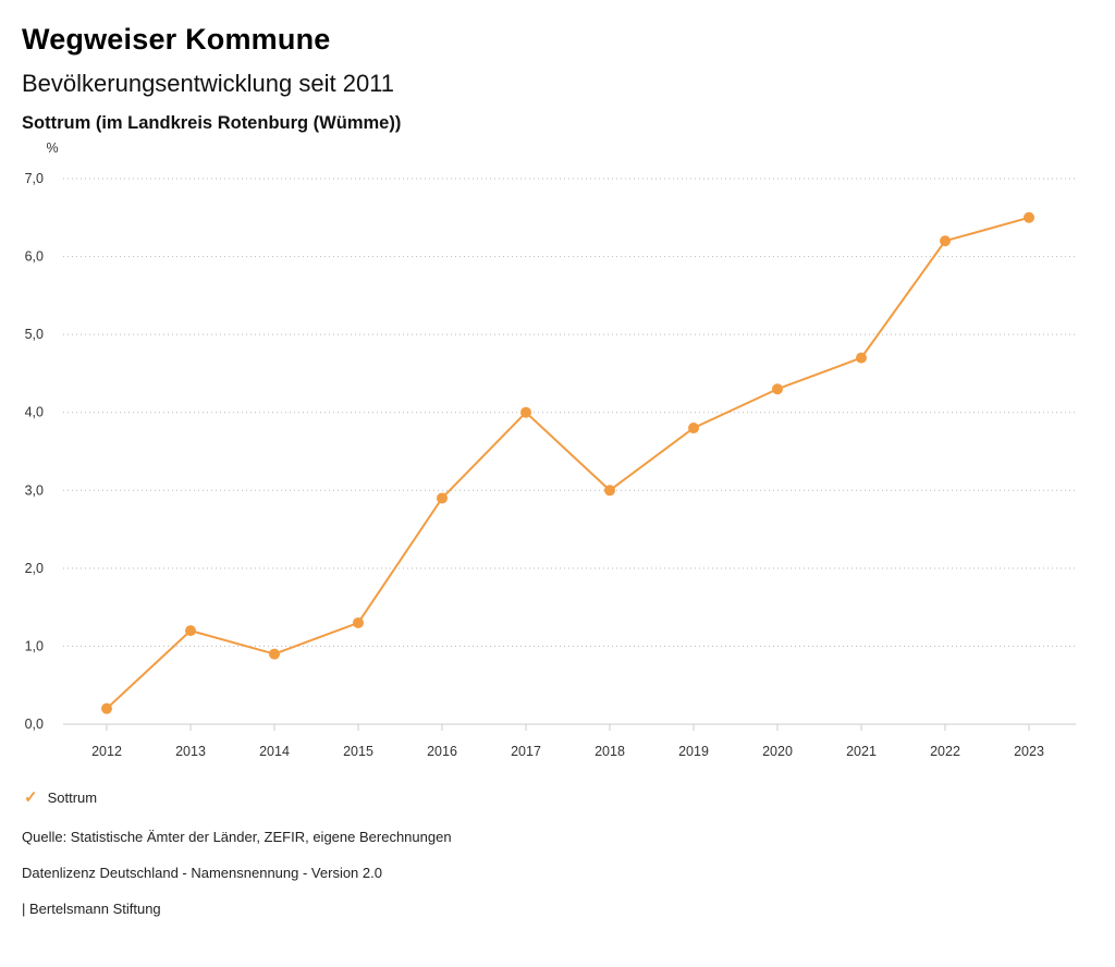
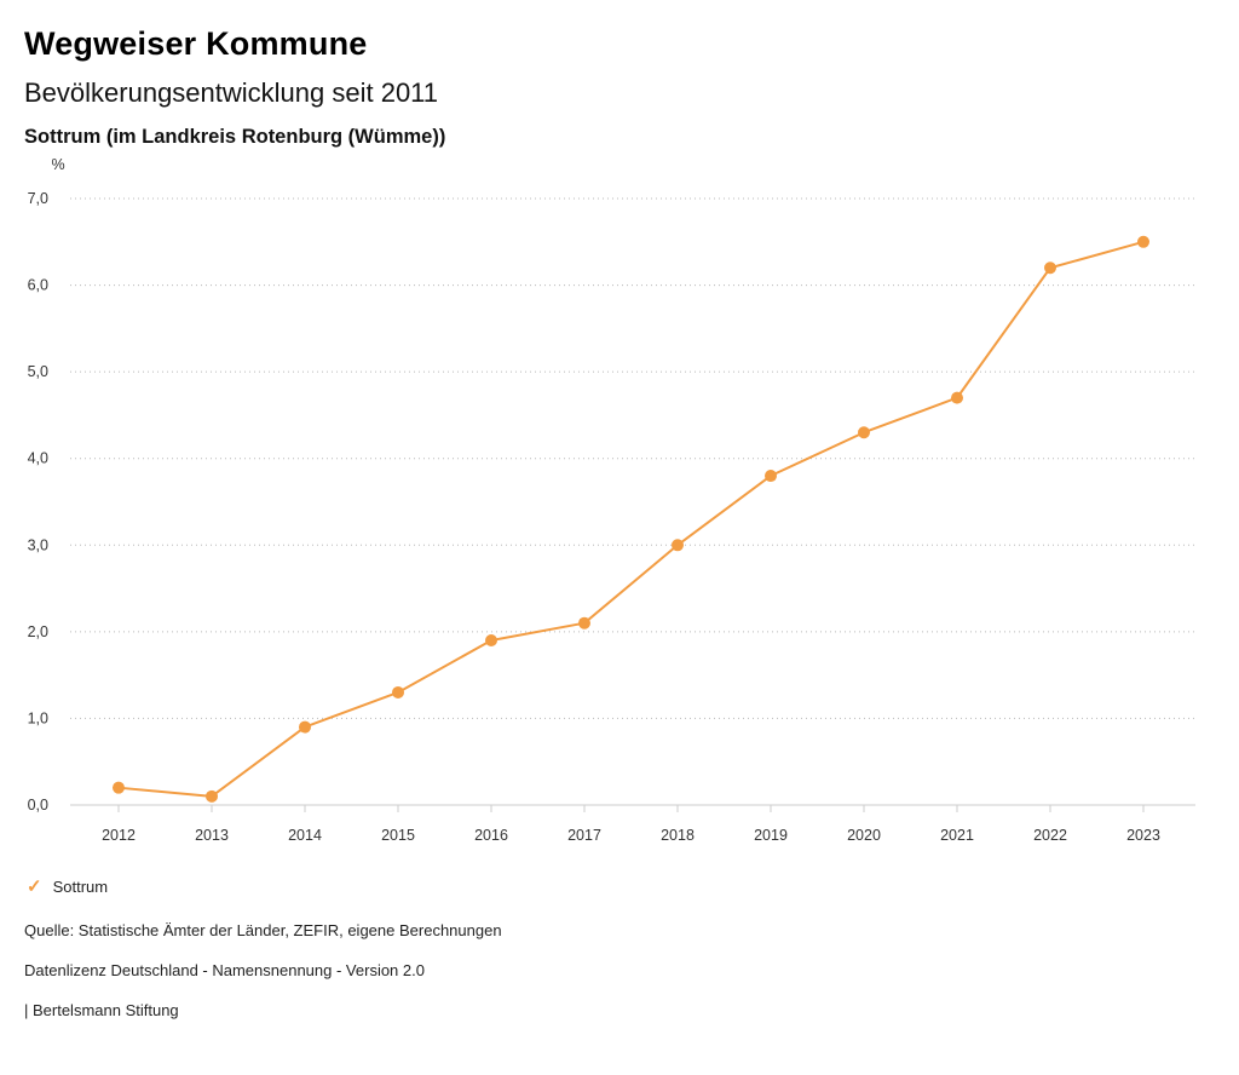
2013: 1,2 -> 0,1
2016: 2,9 -> 1,9
2017: 4,0 -> 2,1
